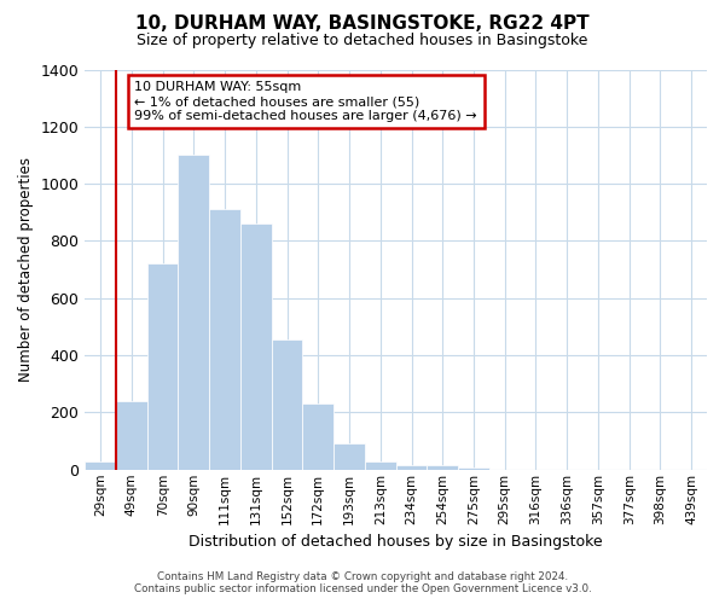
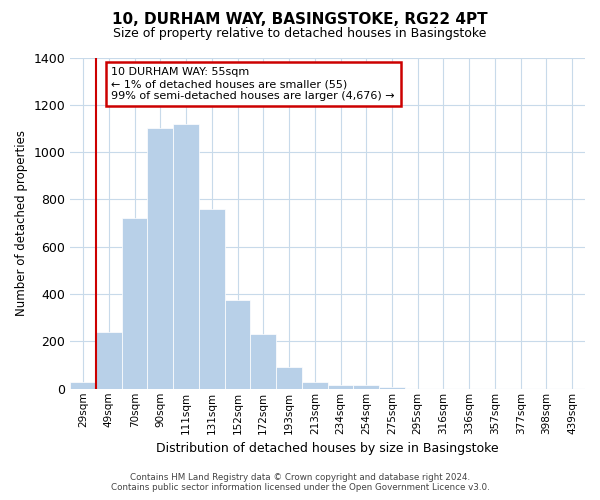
111sqm: 910 -> 1120
131sqm: 860 -> 760
152sqm: 455 -> 375
